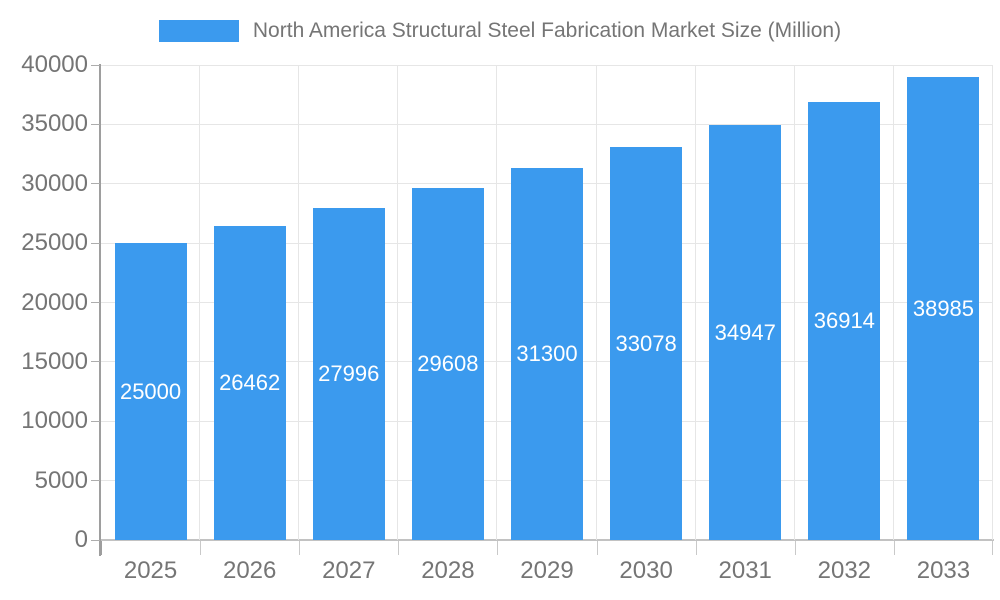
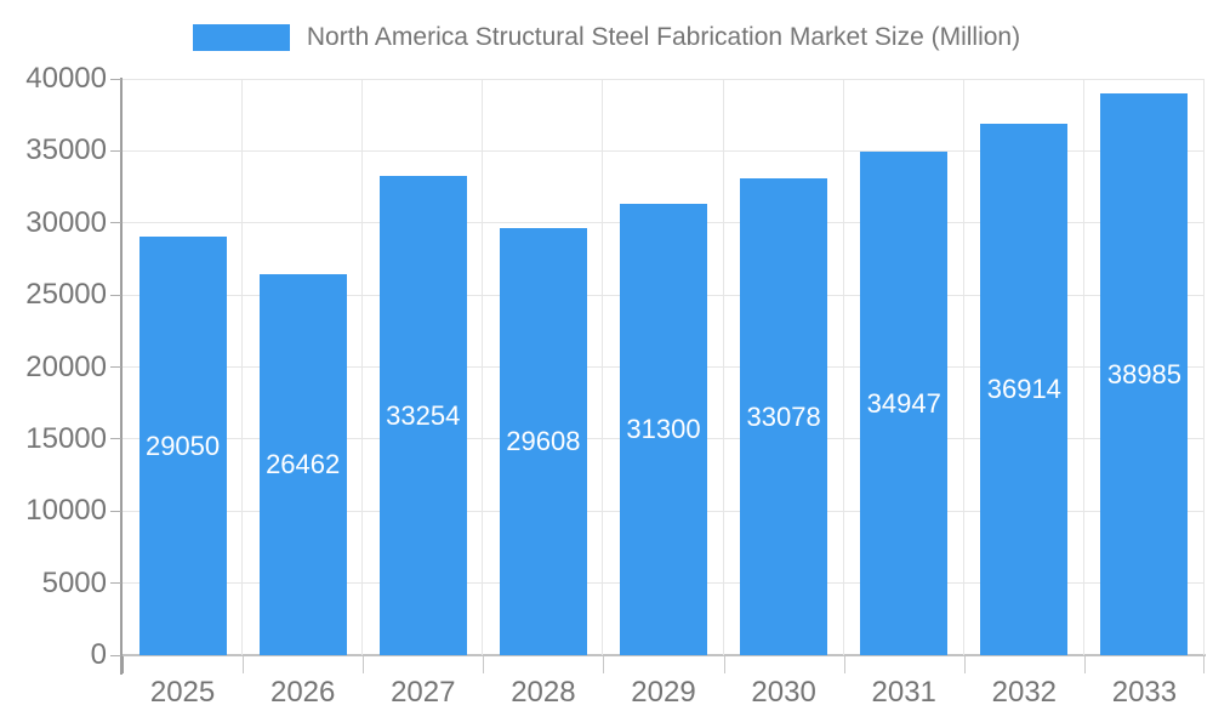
2025: 25000 -> 29050
2027: 27996 -> 33254
